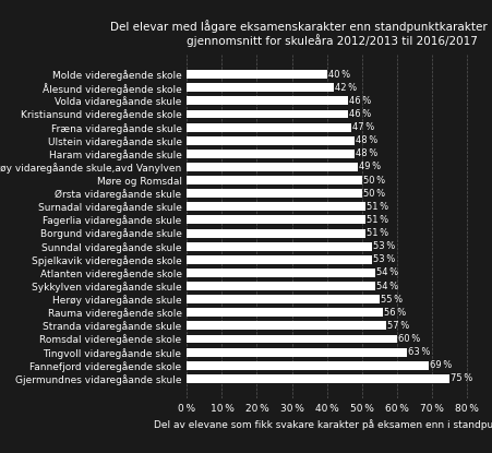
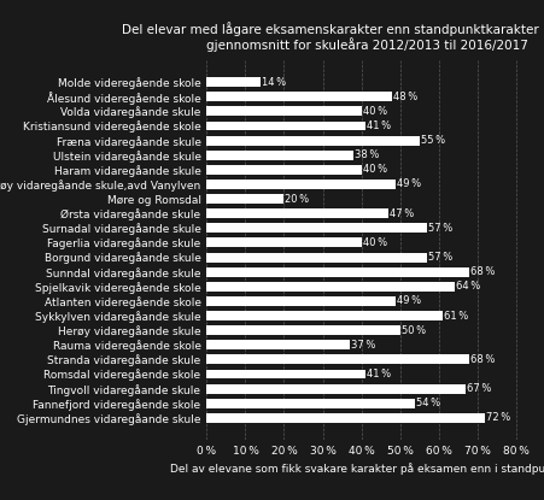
Molde videregående skole: 40 -> 14
Ålesund videregående skole: 42 -> 48
Volda vidaregåande skule: 46 -> 40
Kristiansund videregående skole: 46 -> 41
Fræna vidaregåande skule: 47 -> 55
Ulstein vidaregåande skule: 48 -> 38
Haram vidaregåande skule: 48 -> 40
Møre og Romsdal: 50 -> 20
Ørsta vidaregåande skule: 50 -> 47
Surnadal vidaregåande skule: 51 -> 57
Fagerlia vidaregåande skule: 51 -> 40
Borgund vidaregåande skule: 51 -> 57
Sunndal vidaregåande skule: 53 -> 68
Spjelkavik videregående skole: 53 -> 64
Atlanten videregående skole: 54 -> 49
Sykkylven vidaregåande skule: 54 -> 61
Herøy vidaregåande skule: 55 -> 50
Rauma videregående skole: 56 -> 37
Stranda vidaregåande skule: 57 -> 68
Romsdal videregående skole: 60 -> 41
Tingvoll vidaregåande skule: 63 -> 67
Fannefjord videregående skole: 69 -> 54
Gjermundnes vidaregåande skule: 75 -> 72
